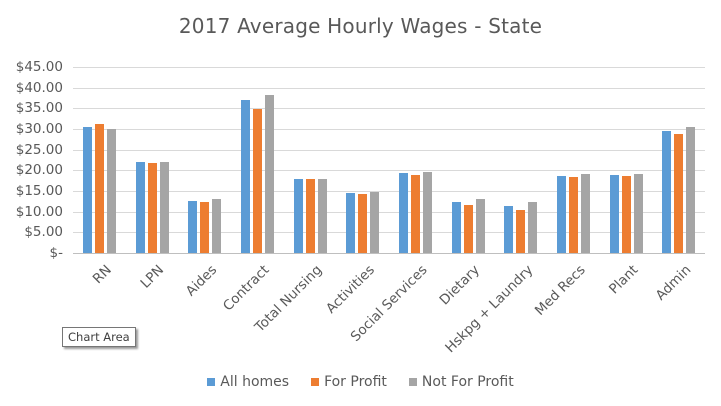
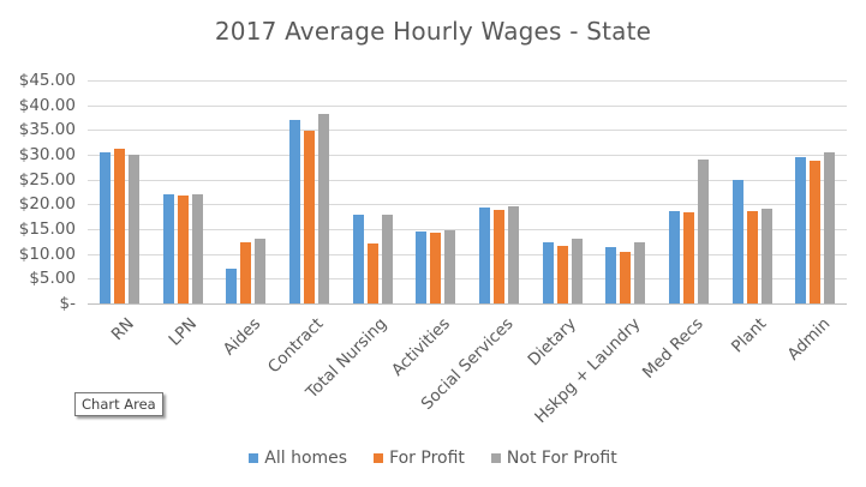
All homes/Aides: $12 -> $7
For Profit/Total Nursing: $18 -> $12
Not For Profit/Med Recs: $19 -> $29
All homes/Plant: $19 -> $25
